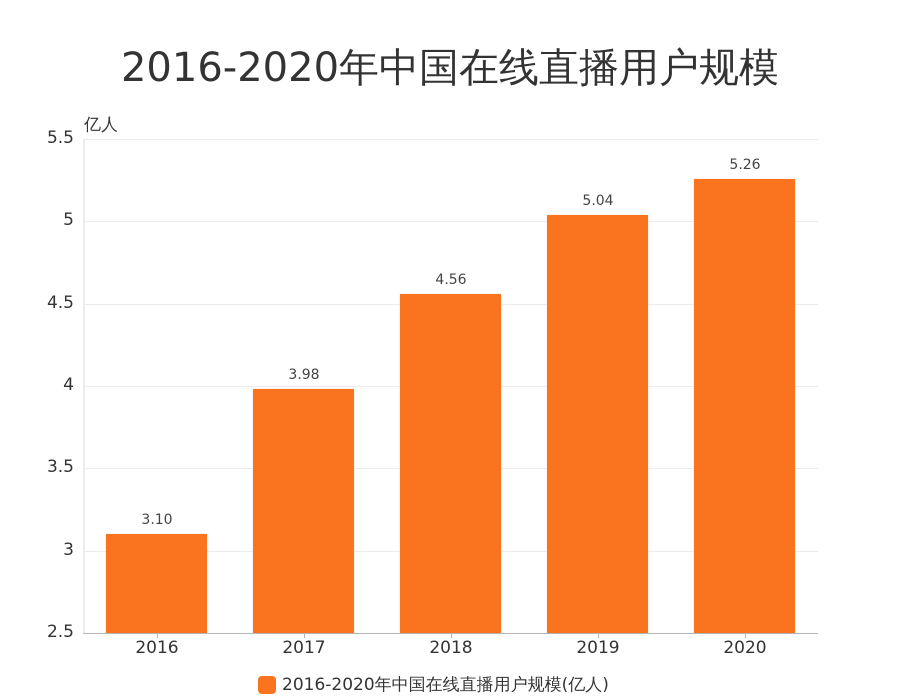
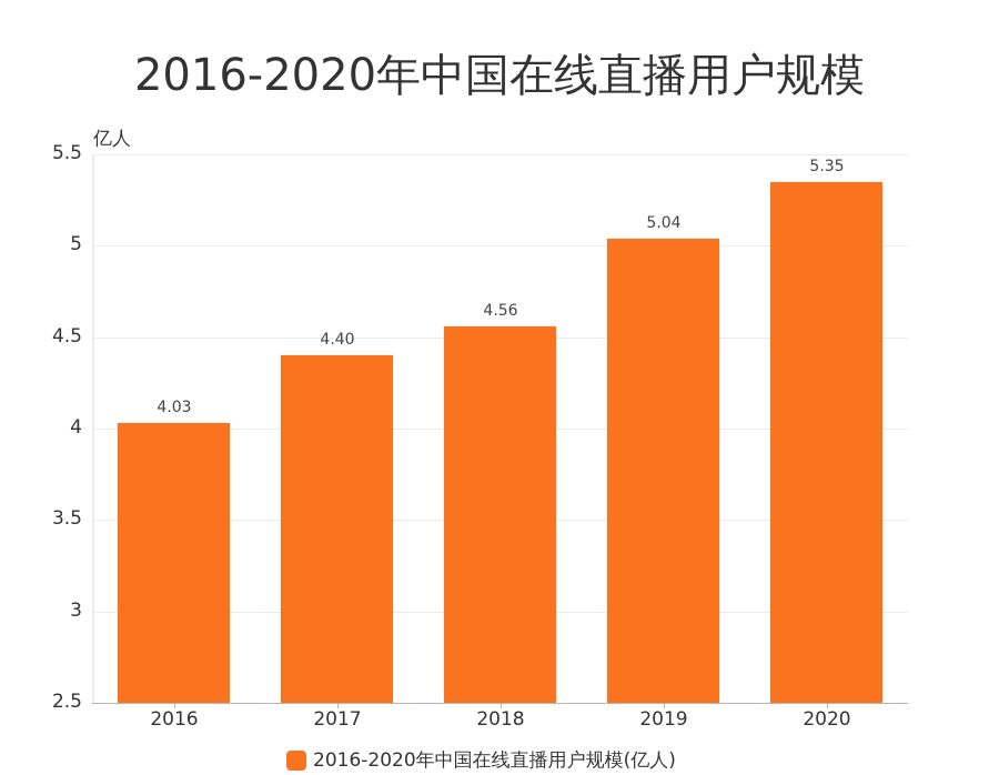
2016: 3.10 -> 4.03
2017: 3.98 -> 4.40
2020: 5.26 -> 5.35
